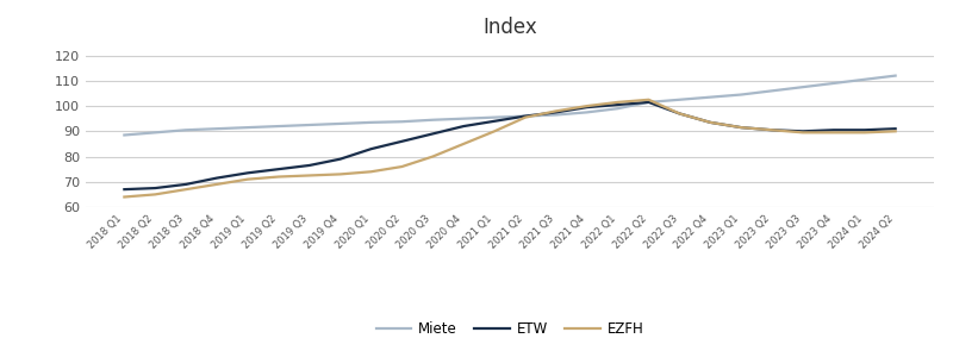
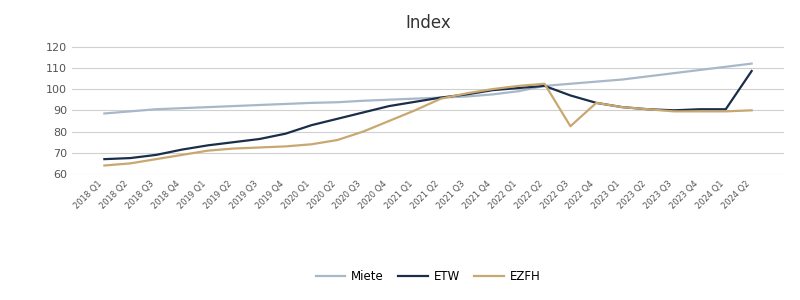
EZFH/2022 Q3: 97.0 -> 82.5
ETW/2024 Q2: 91.0 -> 108.5
